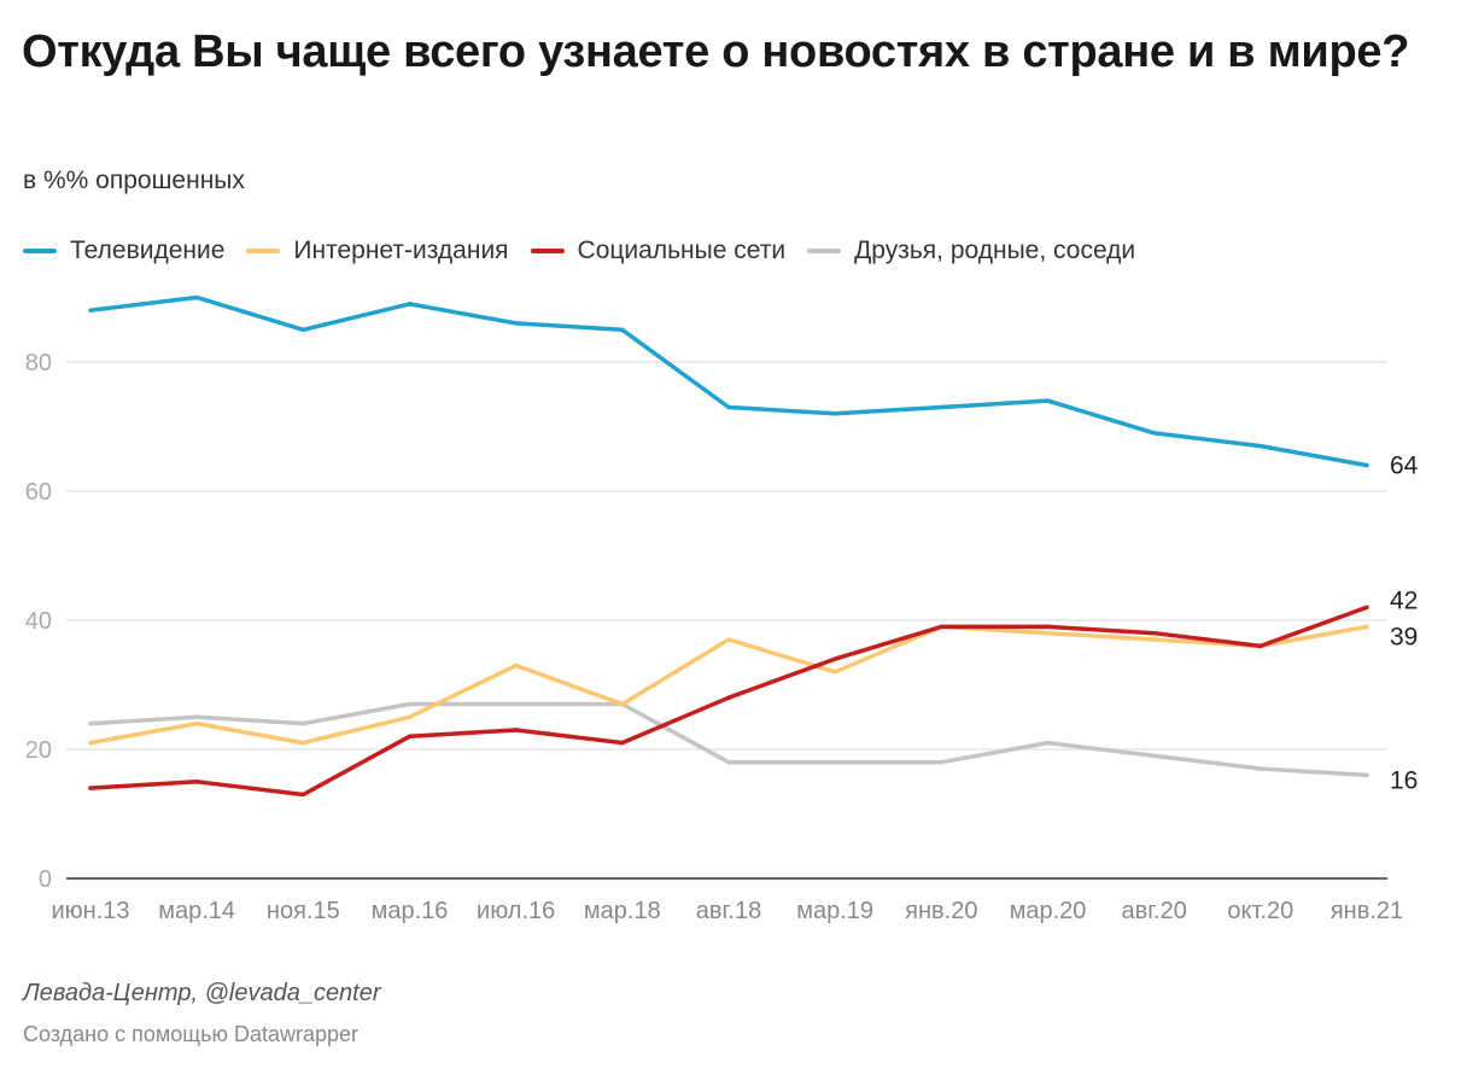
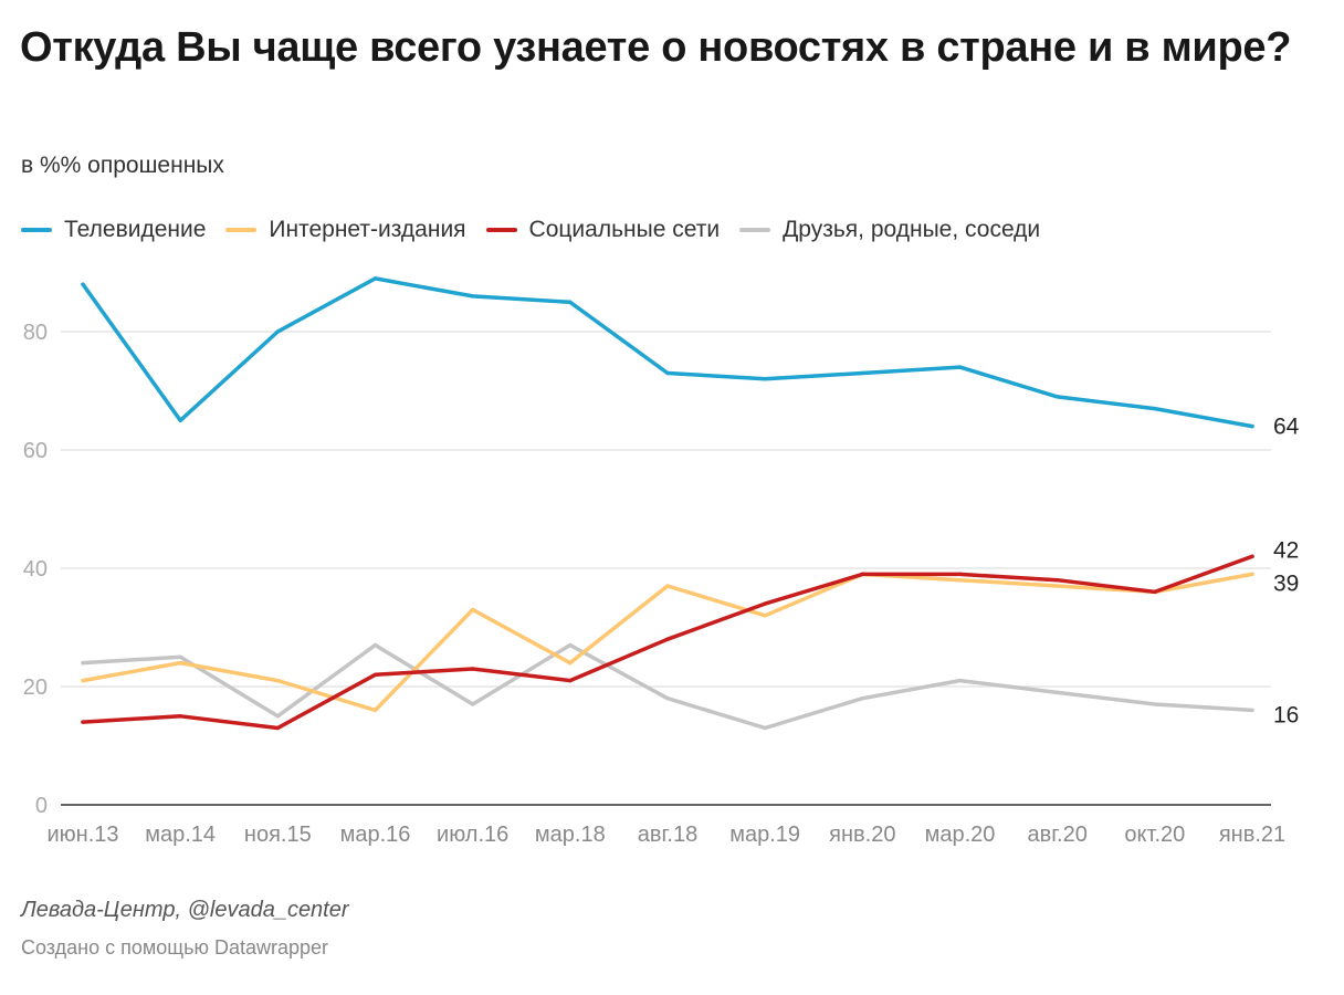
Телевидение/мар.14: 90 -> 65
Телевидение/ноя.15: 85 -> 80
Друзья, родные, соседи/ноя.15: 24 -> 15
Интернет-издания/мар.16: 25 -> 16
Друзья, родные, соседи/июл.16: 27 -> 17
Интернет-издания/мар.18: 27 -> 24
Друзья, родные, соседи/мар.19: 18 -> 13
